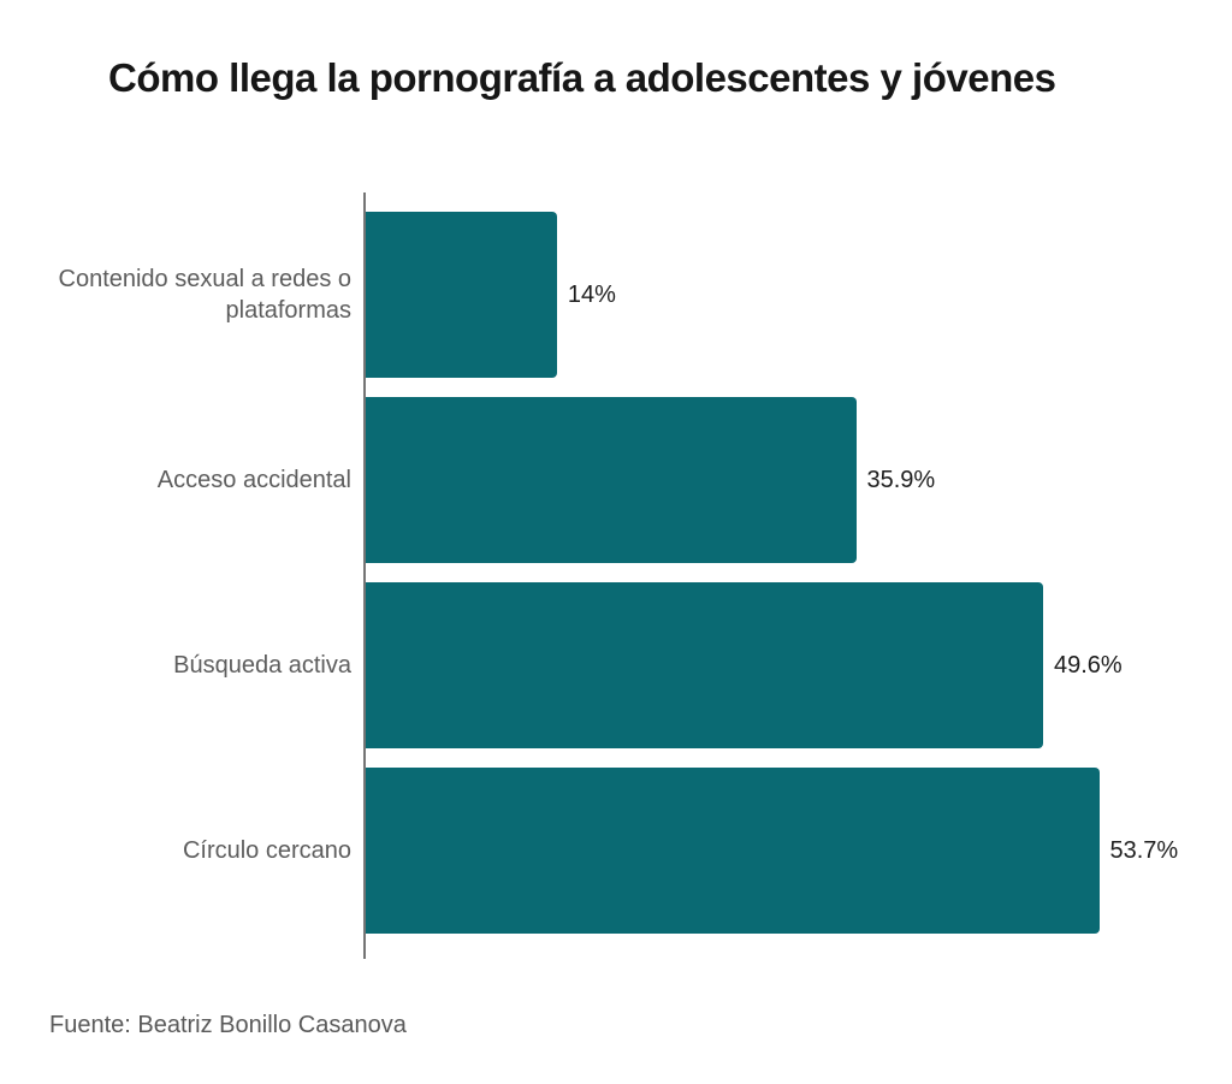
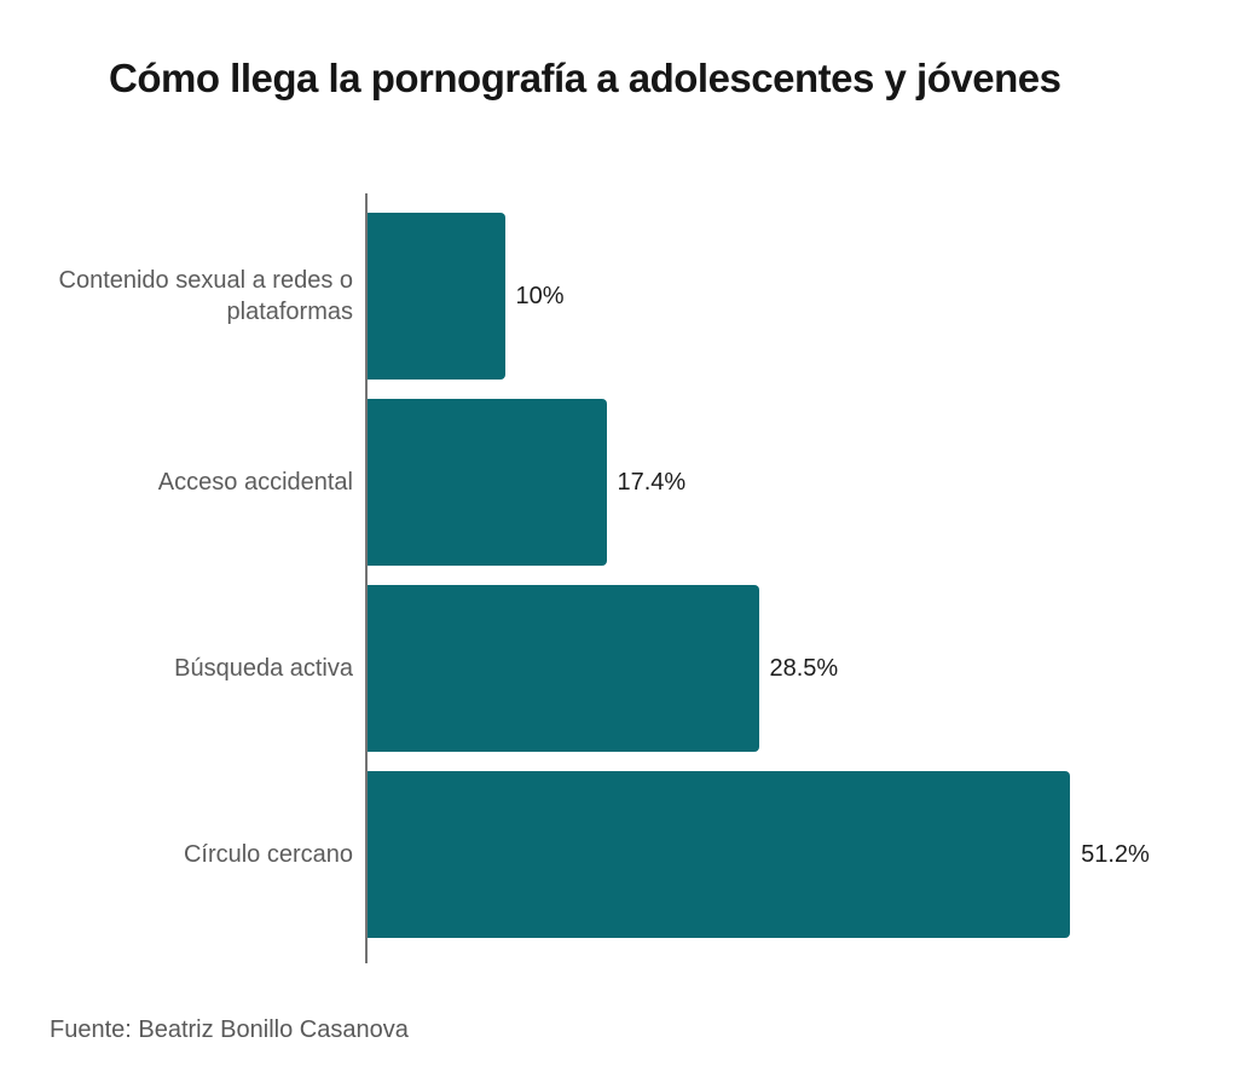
Contenido sexual a redes o plataformas: 14% -> 10%
Acceso accidental: 35.9% -> 17.4%
Búsqueda activa: 49.6% -> 28.5%
Círculo cercano: 53.7% -> 51.2%
